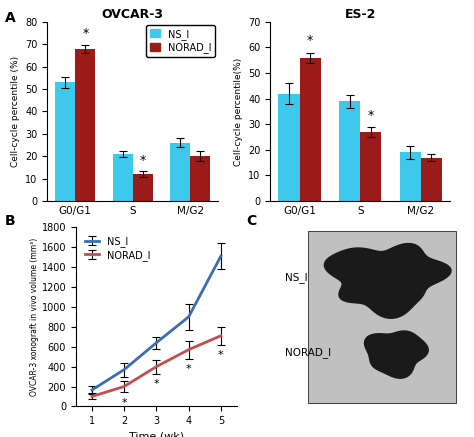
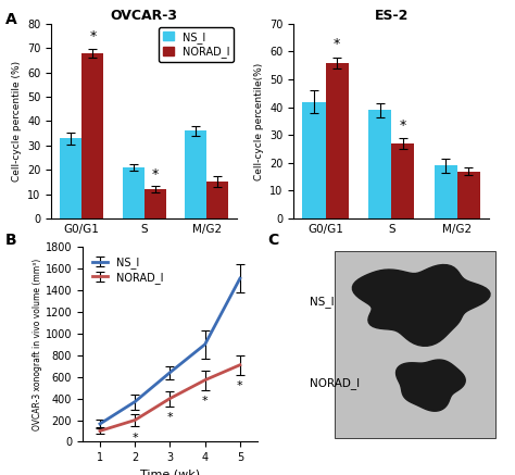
OVCAR-3/NS_I/G0/G1: 53 -> 33
OVCAR-3/NS_I/M/G2: 26 -> 36
OVCAR-3/NORAD_I/M/G2: 20 -> 15
